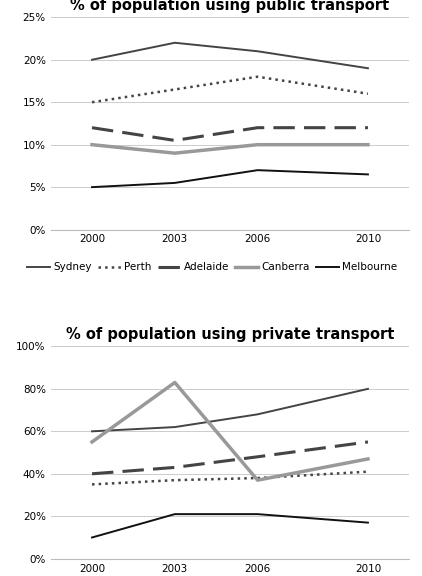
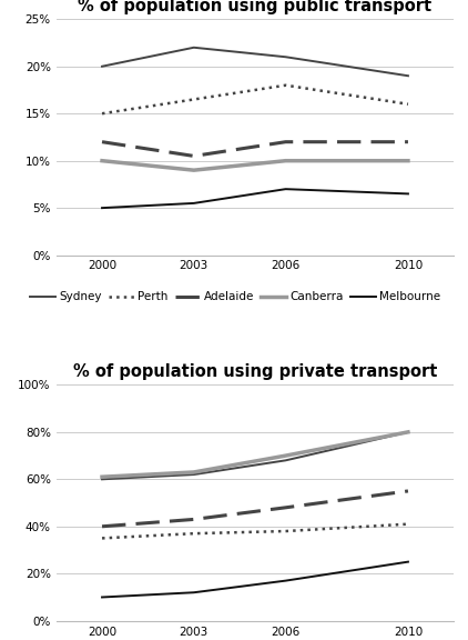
% of population using private transport/Canberra/2000: 55% -> 61%
% of population using private transport/Canberra/2003: 83% -> 63%
% of population using private transport/Melbourne/2003: 21% -> 12%
% of population using private transport/Canberra/2006: 37% -> 70%
% of population using private transport/Melbourne/2006: 21% -> 17%
% of population using private transport/Canberra/2010: 47% -> 80%
% of population using private transport/Melbourne/2010: 17% -> 25%
